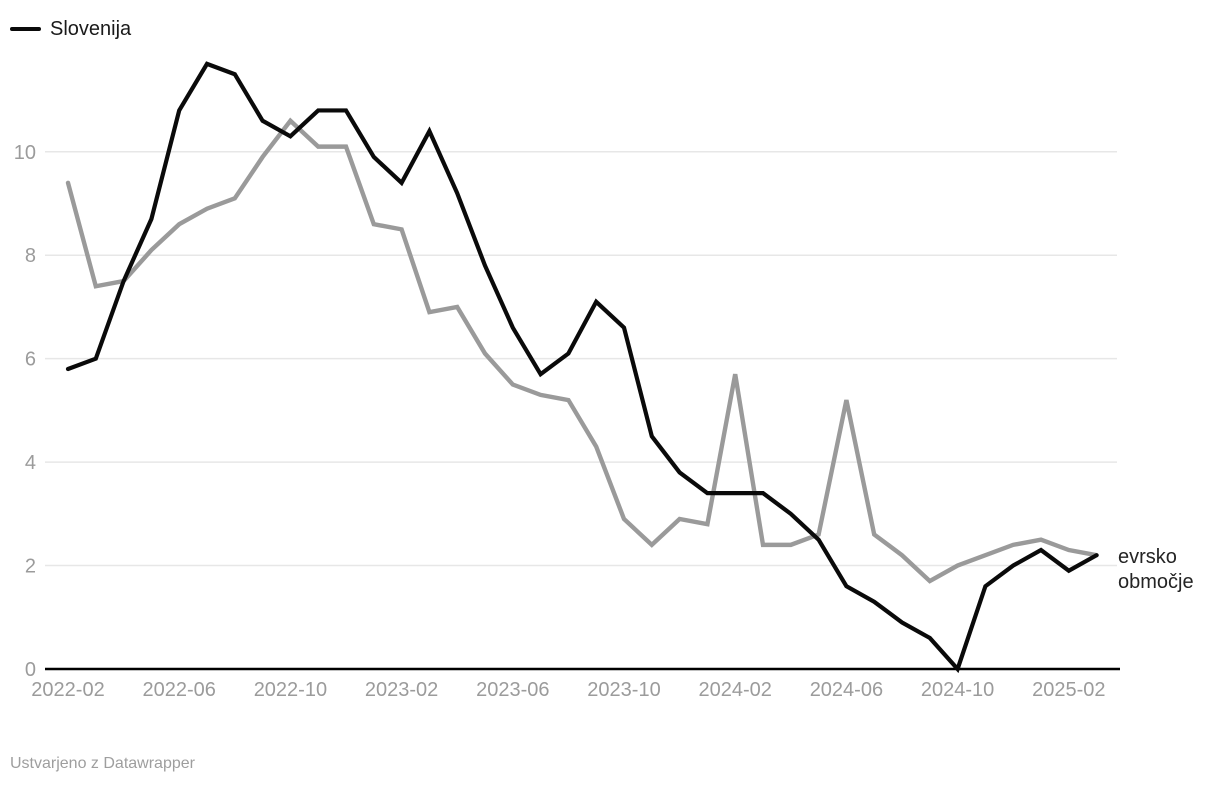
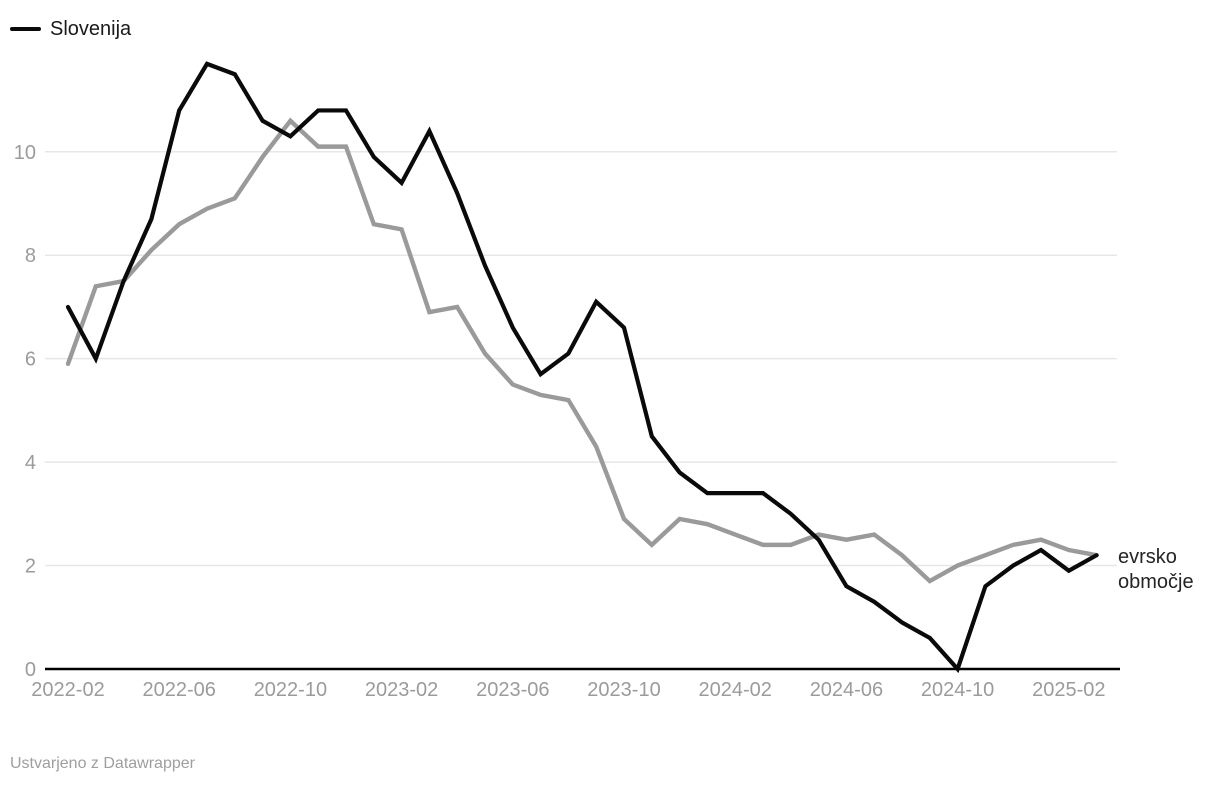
Slovenija/2022-02: 5.8 -> 7.0
evrsko območje/2022-02: 9.4 -> 5.9
evrsko območje/2024-02: 5.7 -> 2.6
evrsko območje/2024-06: 5.2 -> 2.5
